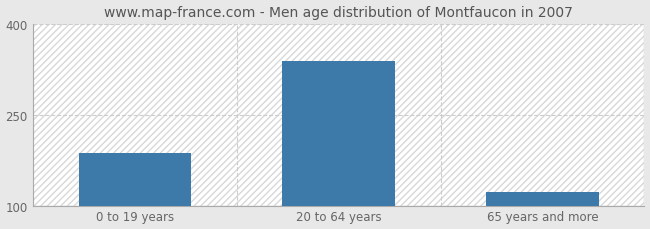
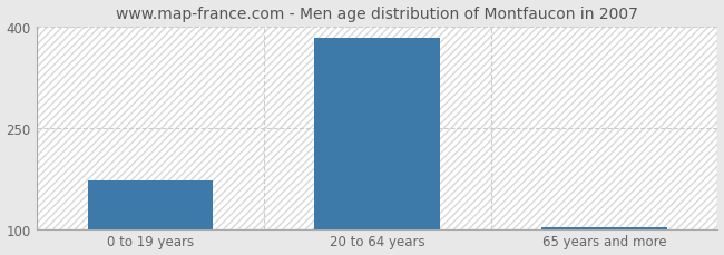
0 to 19 years: 186 -> 172
20 to 64 years: 338 -> 383
65 years and more: 122 -> 103
